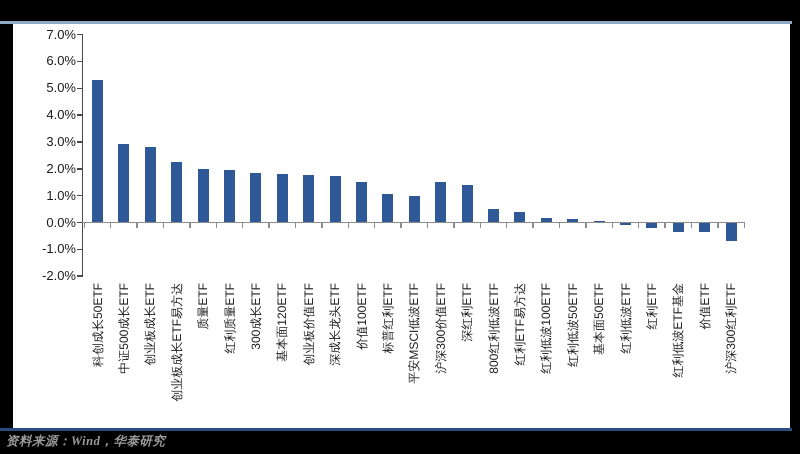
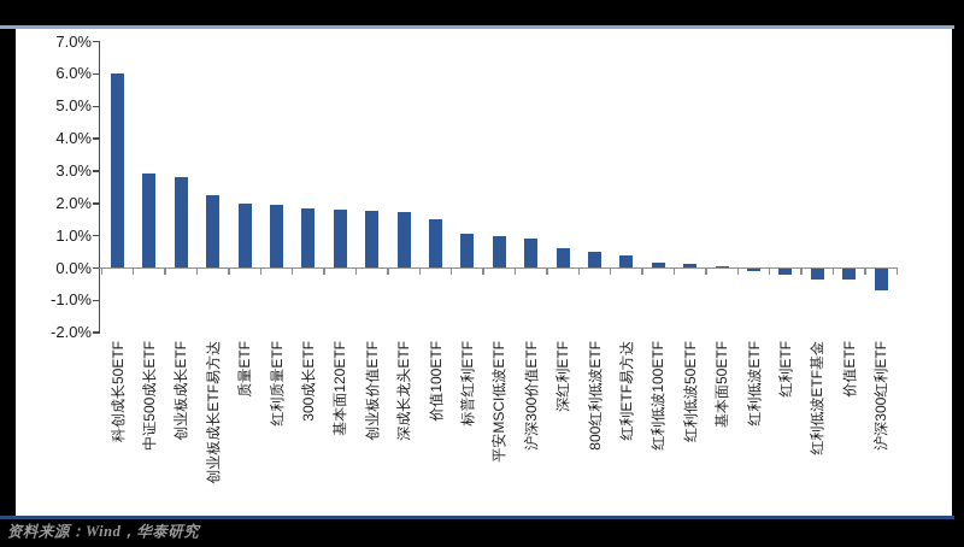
科创成长50ETF: 5.3% -> 6.0%
沪深300价值ETF: 1.5% -> 0.9%
深红利ETF: 1.4% -> 0.6%
